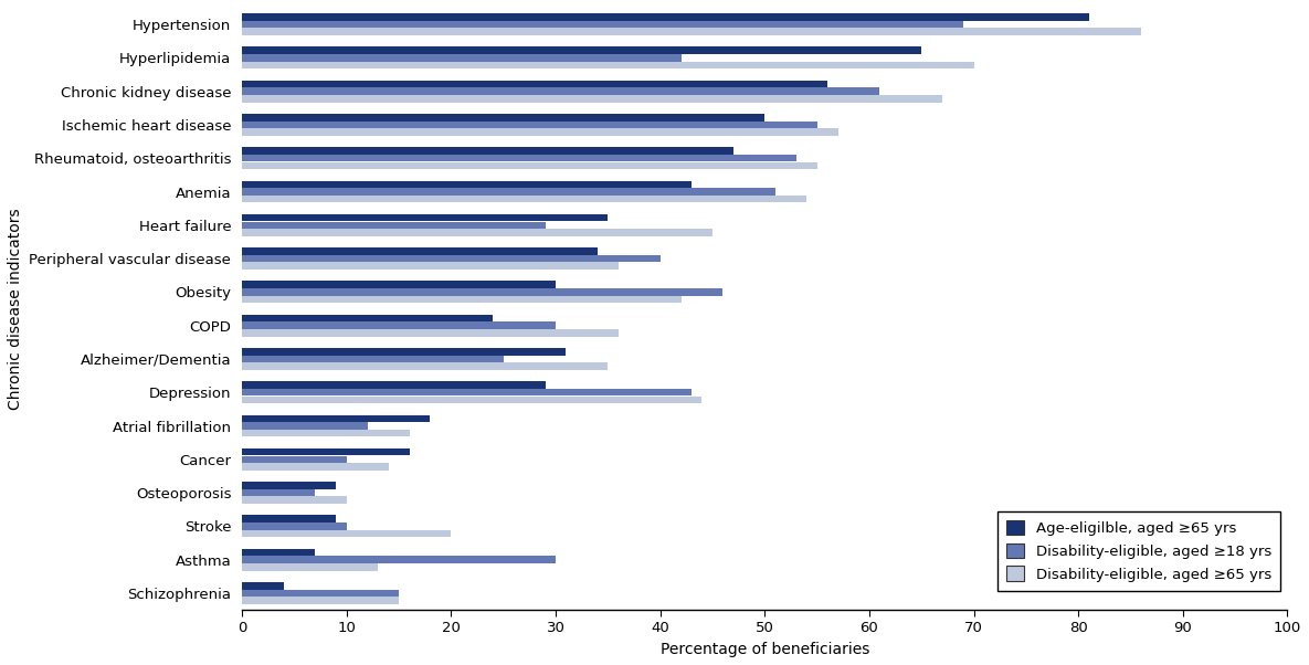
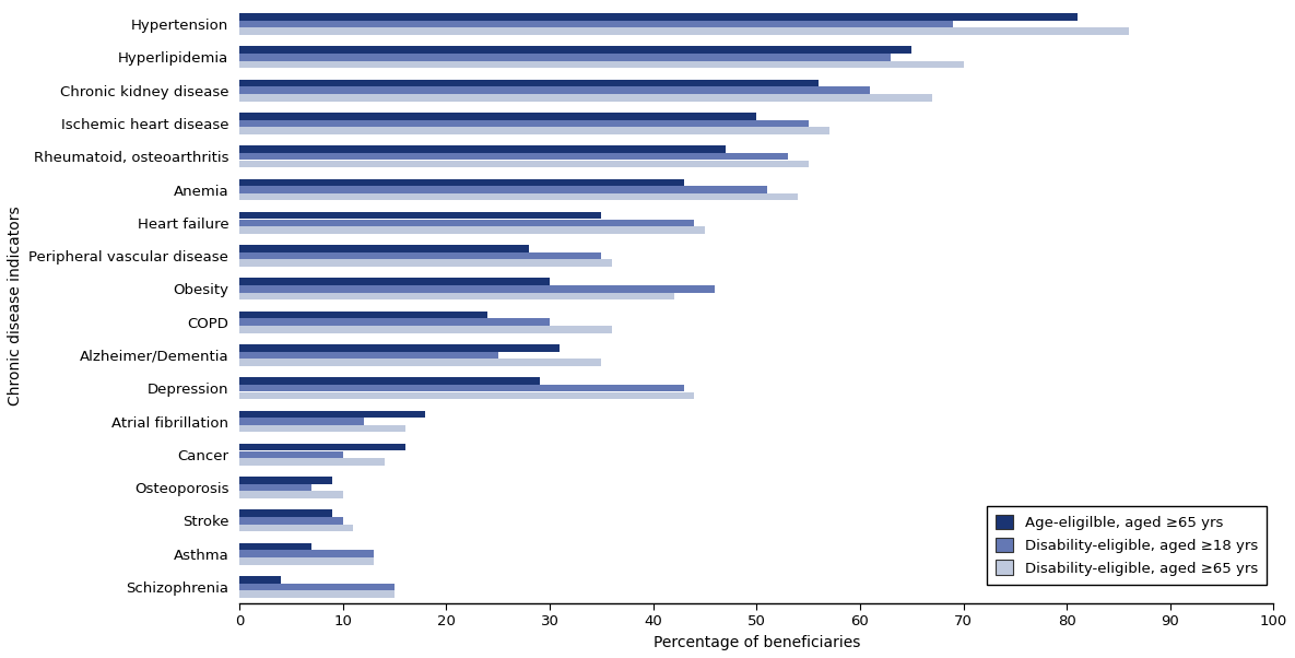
Disability-eligible, aged ≥18 yrs/Hyperlipidemia: 42 -> 63
Disability-eligible, aged ≥18 yrs/Heart failure: 29 -> 44
Age-eligilble, aged ≥65 yrs/Peripheral vascular disease: 34 -> 28
Disability-eligible, aged ≥18 yrs/Peripheral vascular disease: 40 -> 35
Disability-eligible, aged ≥65 yrs/Stroke: 20 -> 11
Disability-eligible, aged ≥18 yrs/Asthma: 30 -> 13
